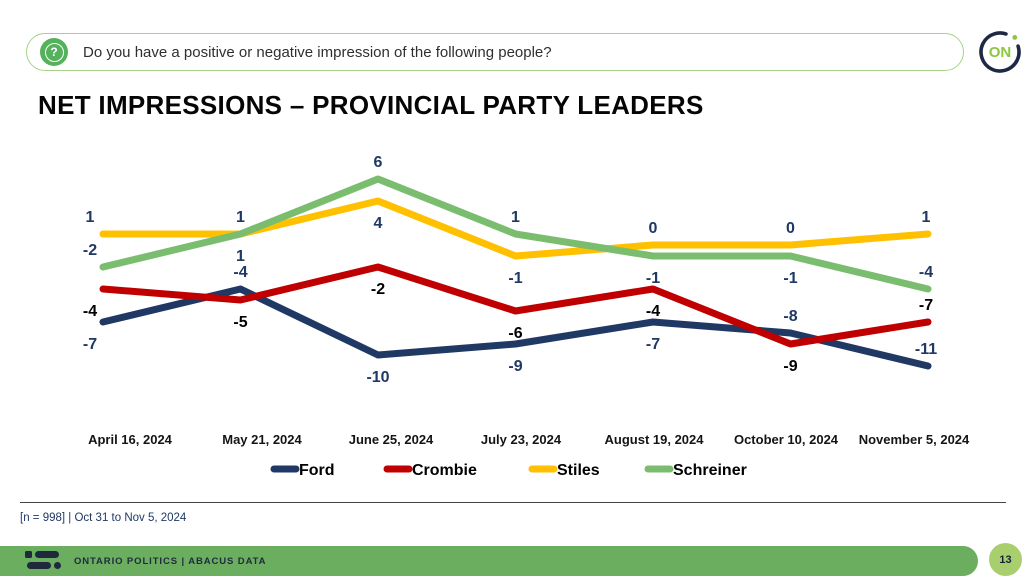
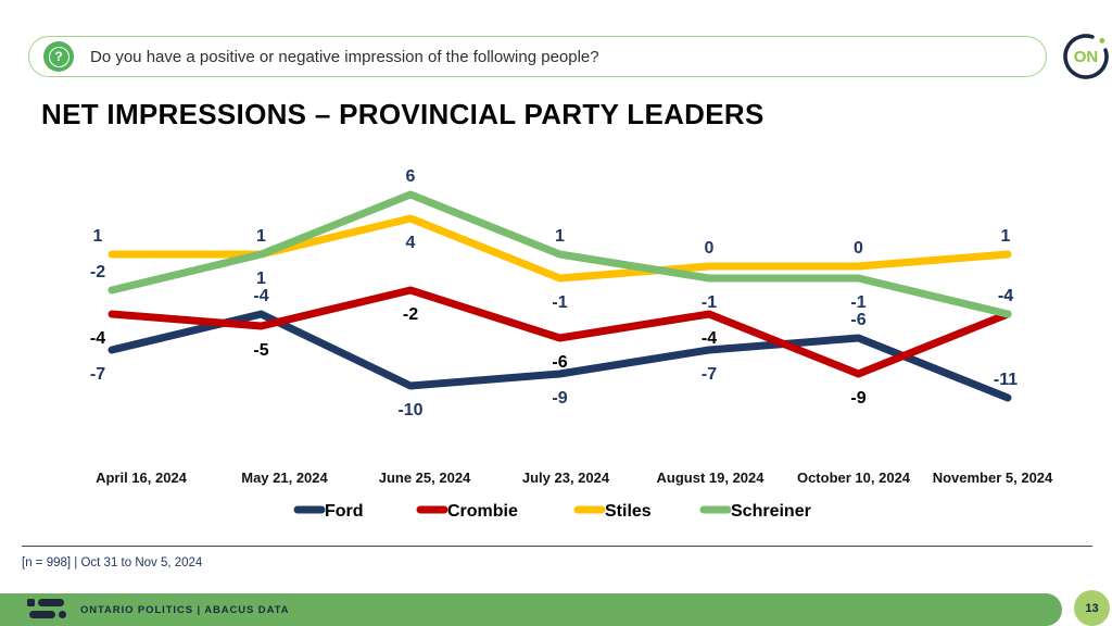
Ford/October 10, 2024: -8 -> -6
Crombie/November 5, 2024: -7 -> -4
